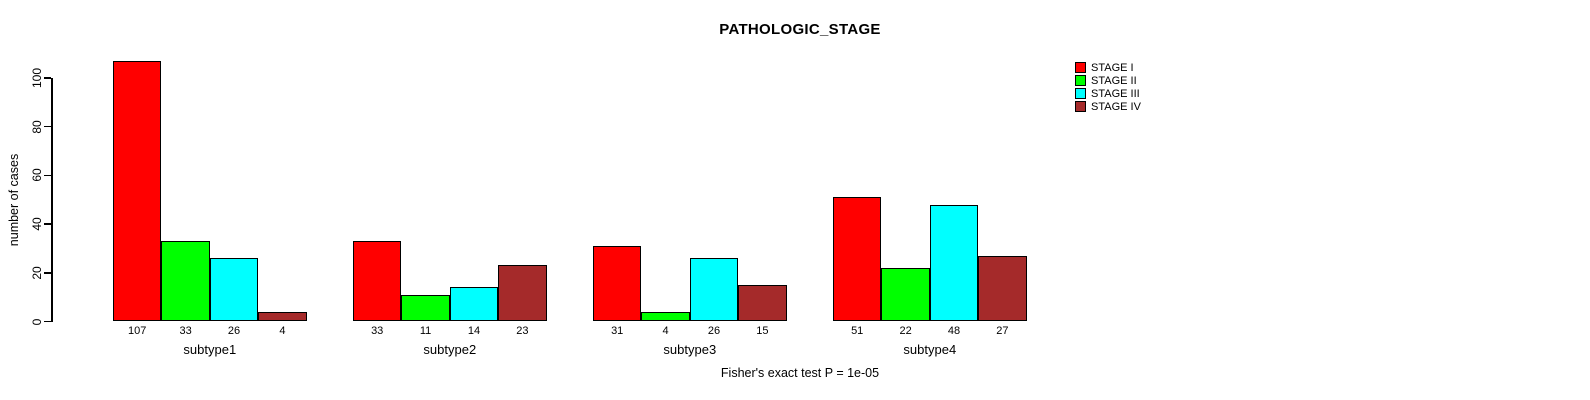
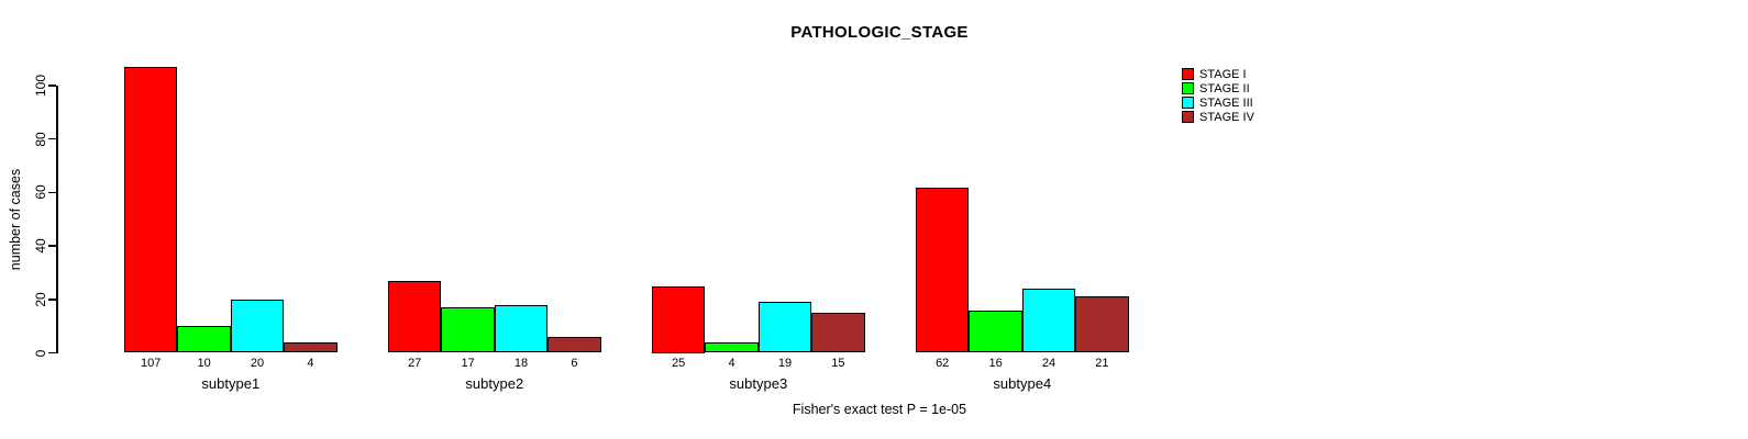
STAGE II/subtype1: 33 -> 10
STAGE III/subtype1: 26 -> 20
STAGE I/subtype2: 33 -> 27
STAGE II/subtype2: 11 -> 17
STAGE III/subtype2: 14 -> 18
STAGE IV/subtype2: 23 -> 6
STAGE I/subtype3: 31 -> 25
STAGE III/subtype3: 26 -> 19
STAGE I/subtype4: 51 -> 62
STAGE II/subtype4: 22 -> 16
STAGE III/subtype4: 48 -> 24
STAGE IV/subtype4: 27 -> 21
